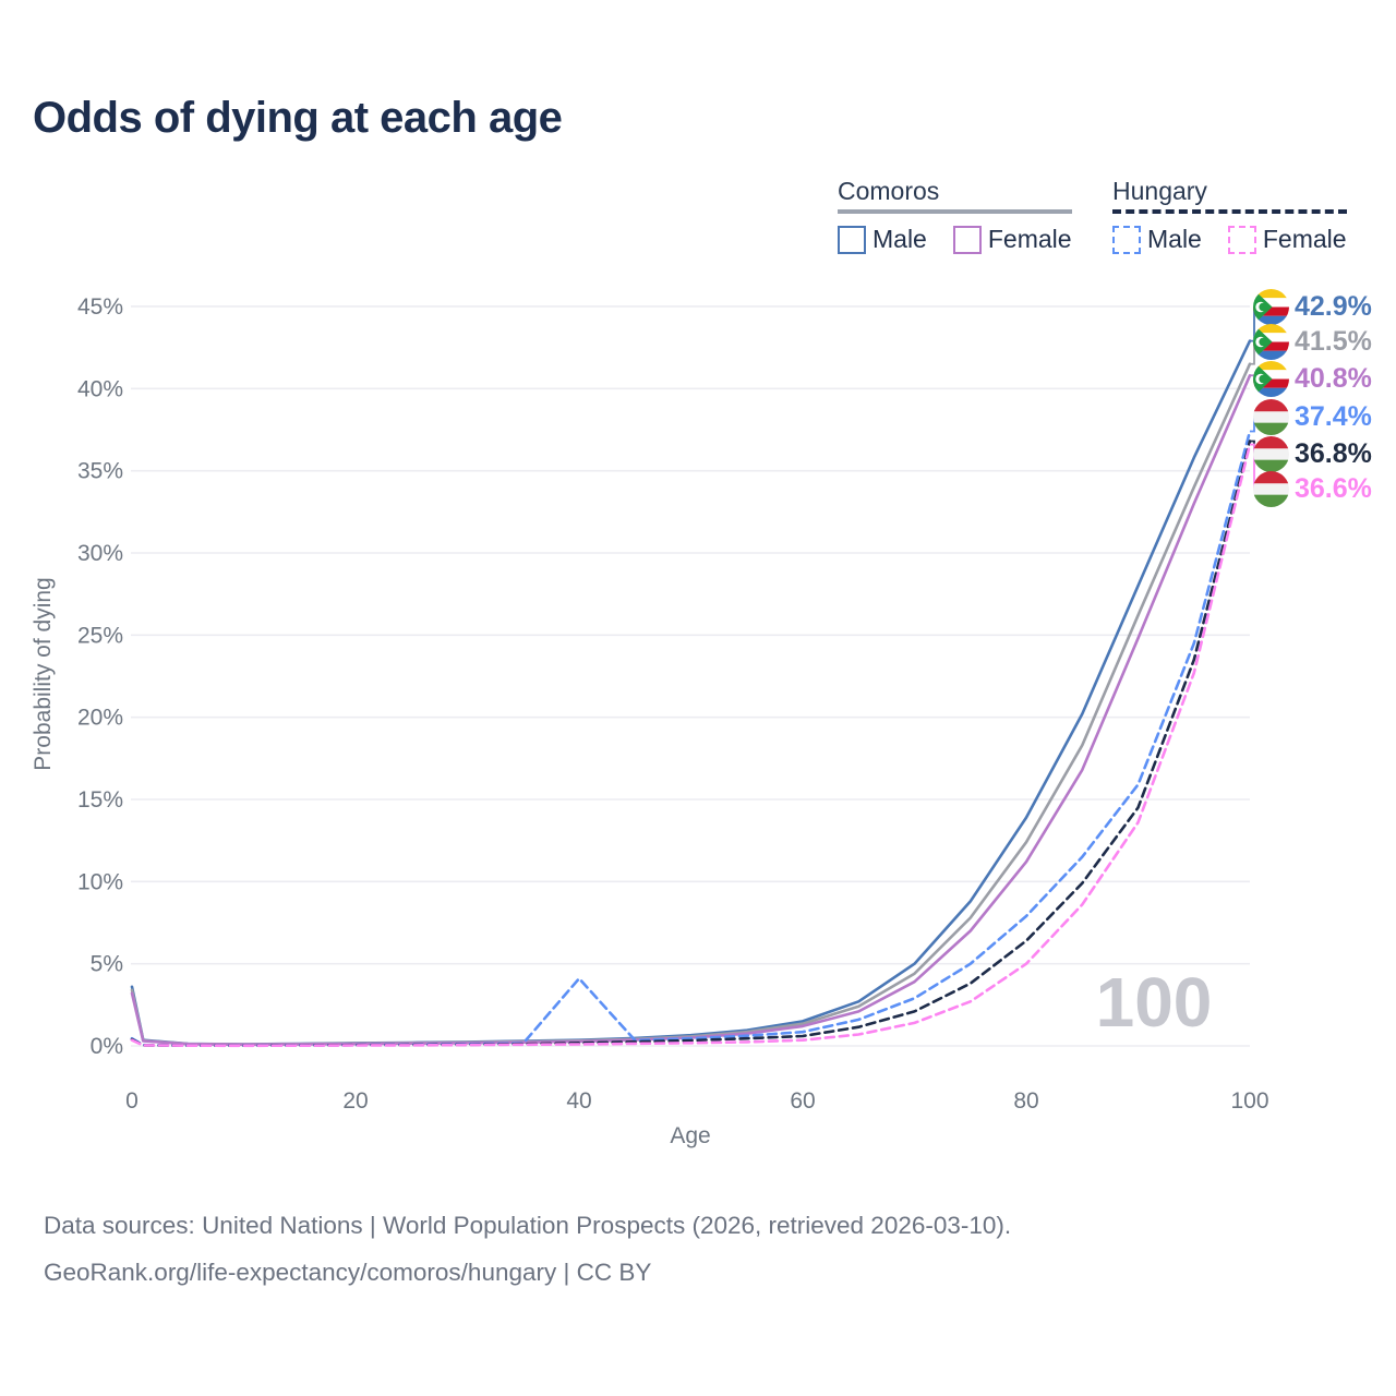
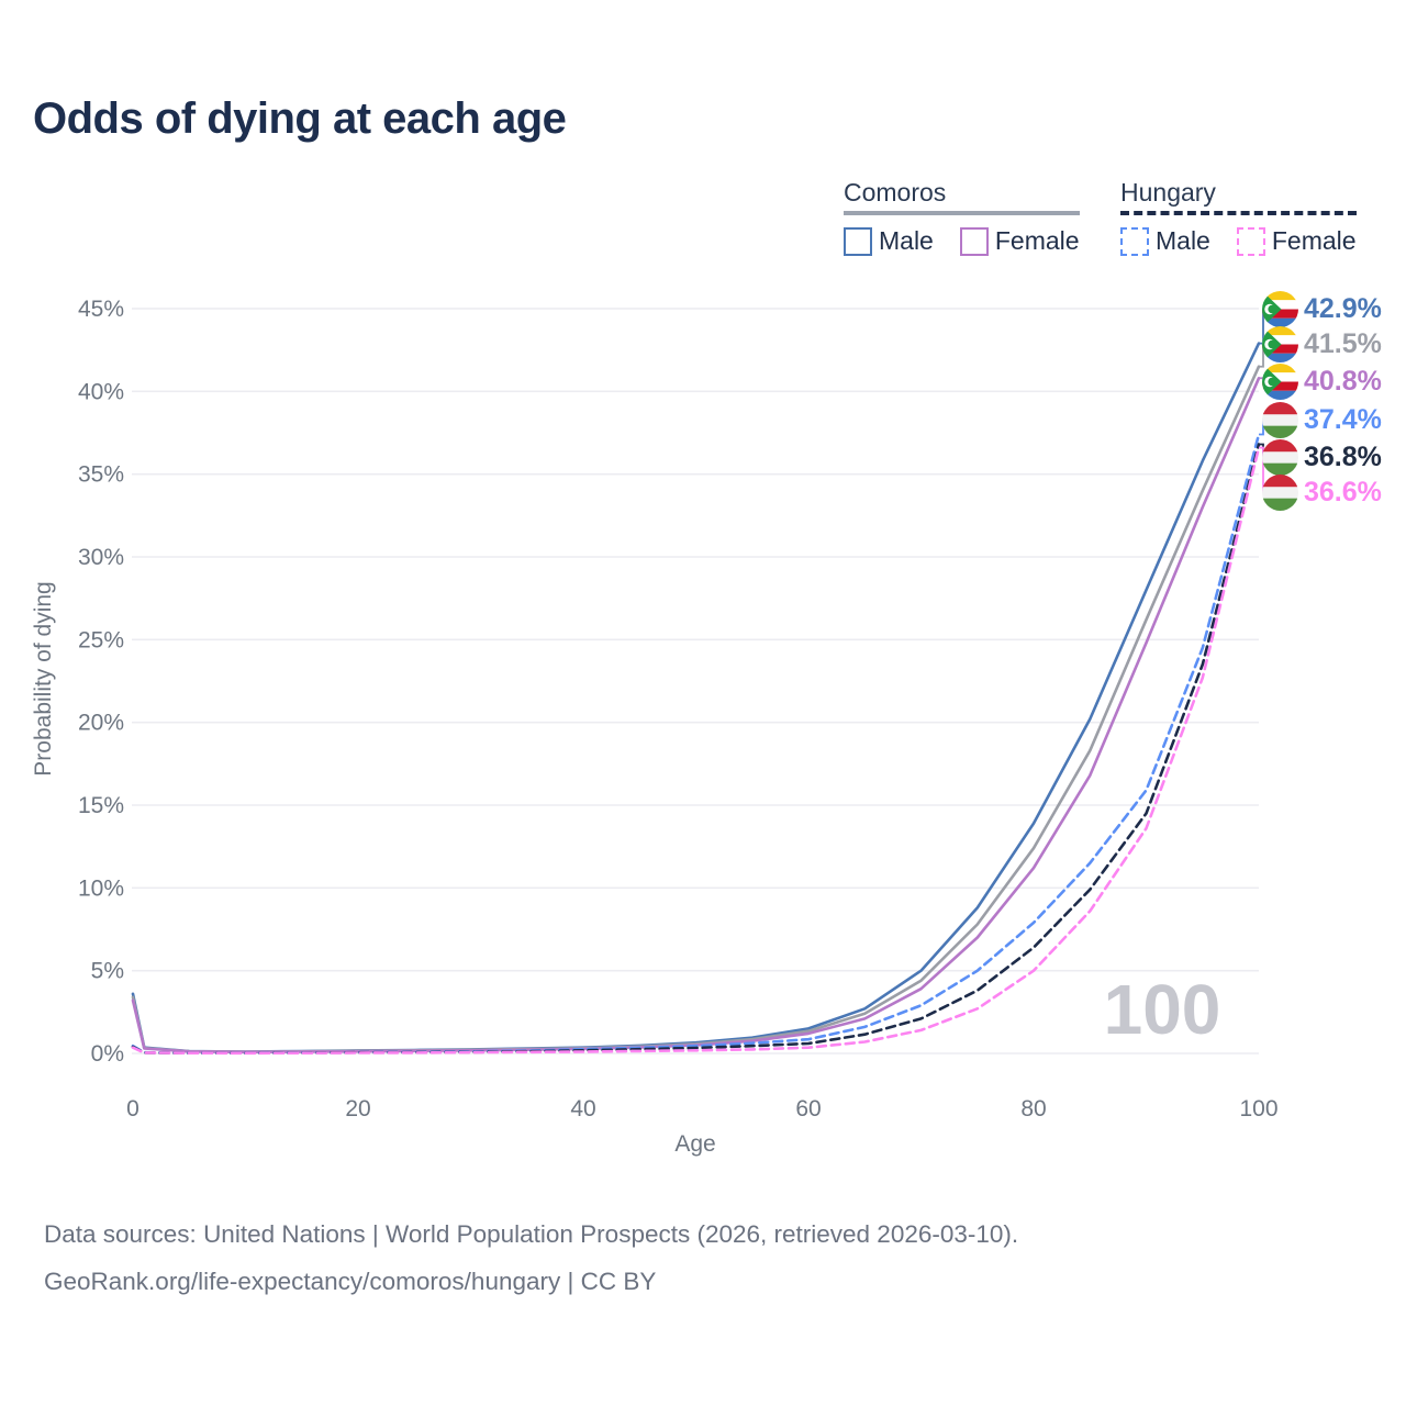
Hungary Male/40: 4.1% -> 0.2%
